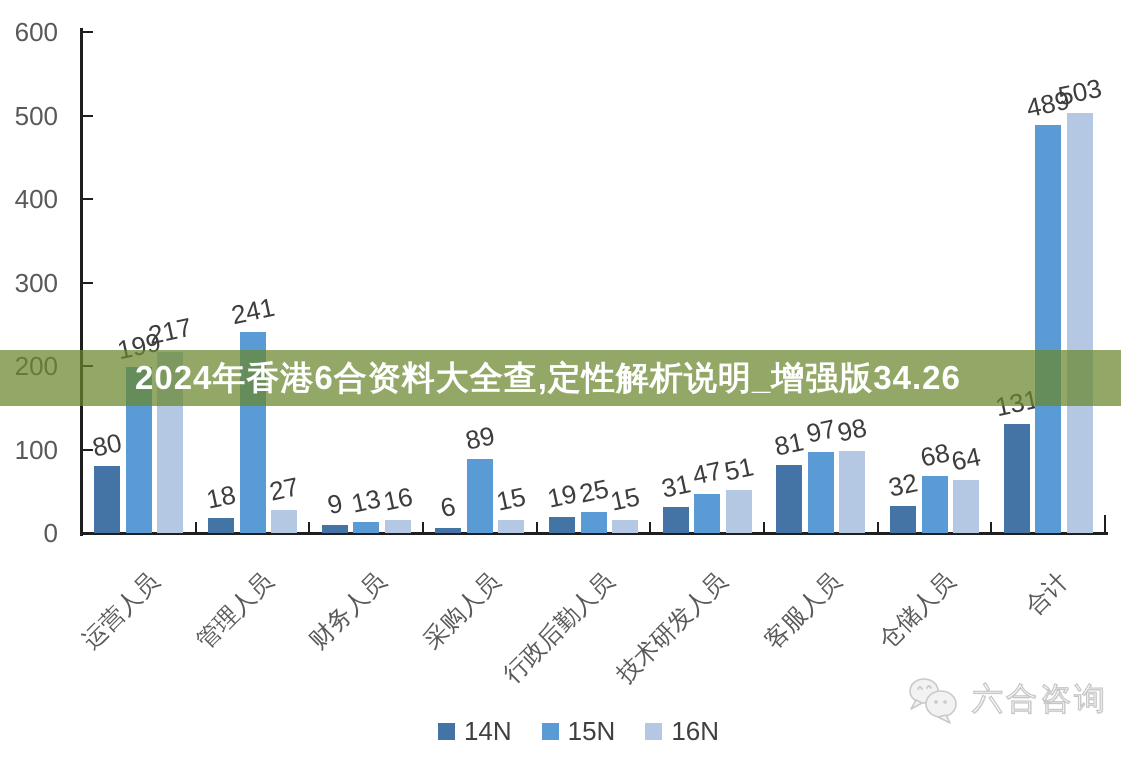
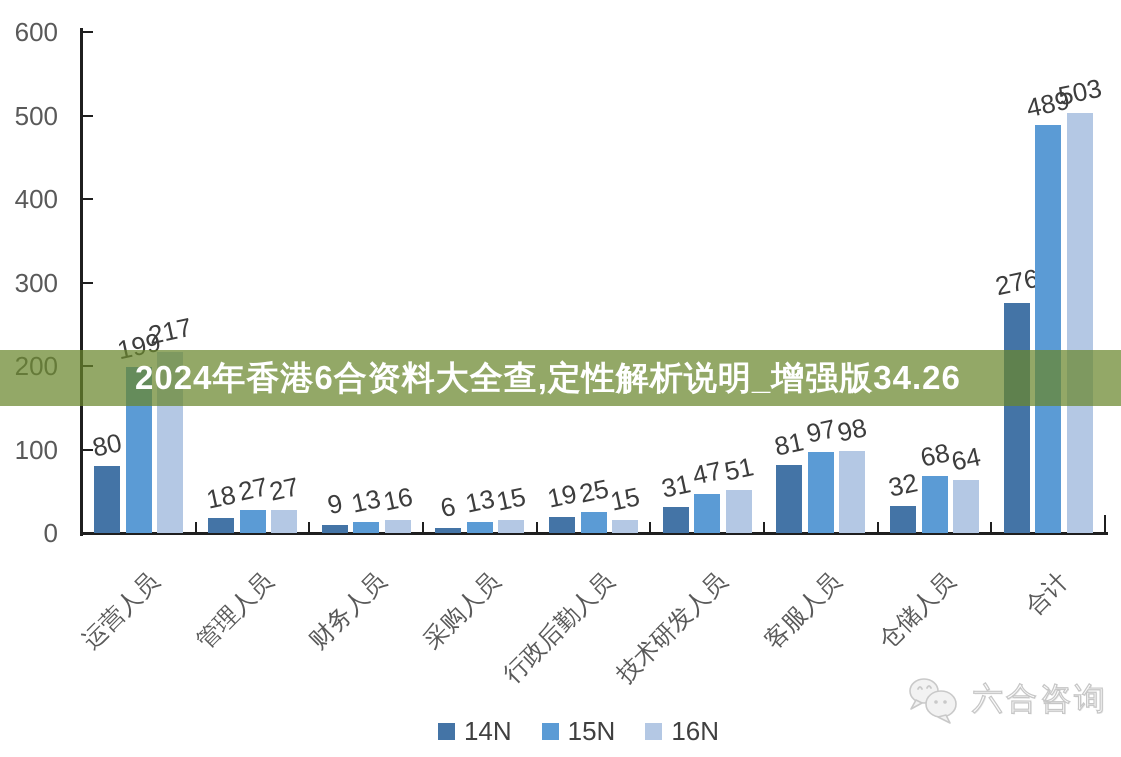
15N/管理人员: 241 -> 27
15N/采购人员: 89 -> 13
14N/合计: 131 -> 276
